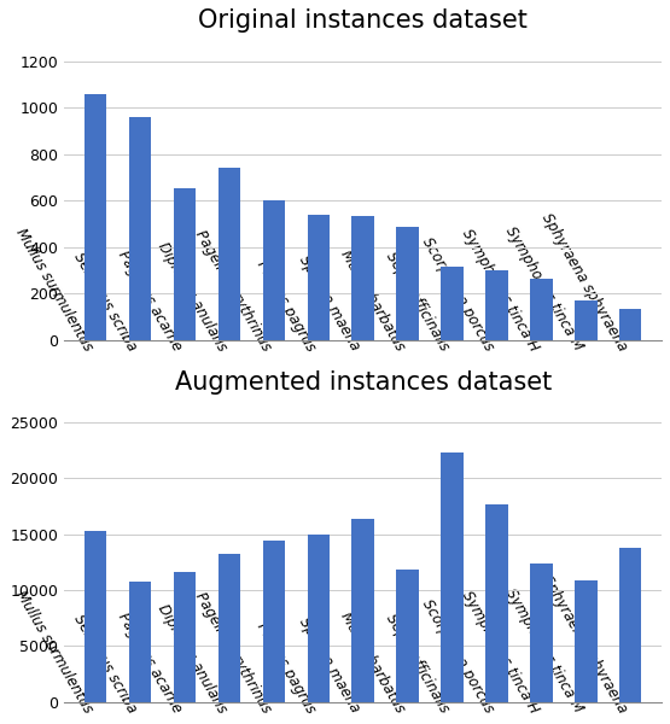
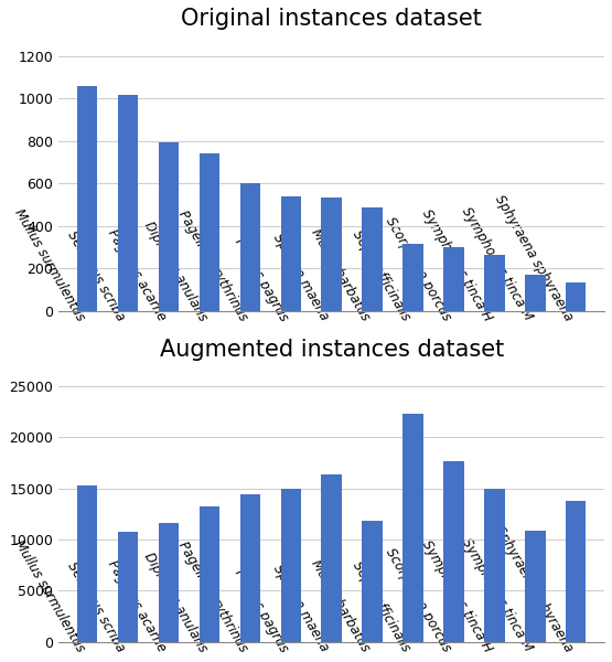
Original instances dataset/Serranus scriba: 960 -> 1020
Original instances dataset/Pagellus acarne: 650 -> 800
Augmented instances dataset/Symphodus tinca H: 12400 -> 15000
